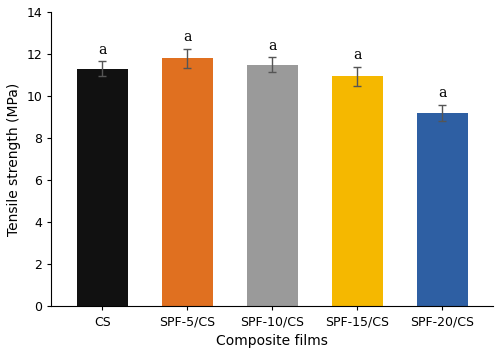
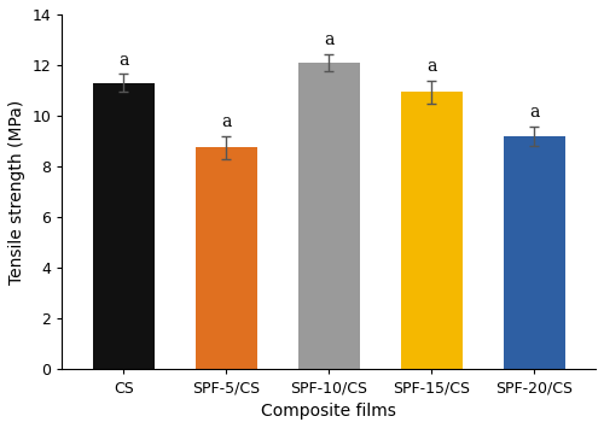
SPF-5/CS: 11.80 -> 8.75
SPF-10/CS: 11.50 -> 12.10
